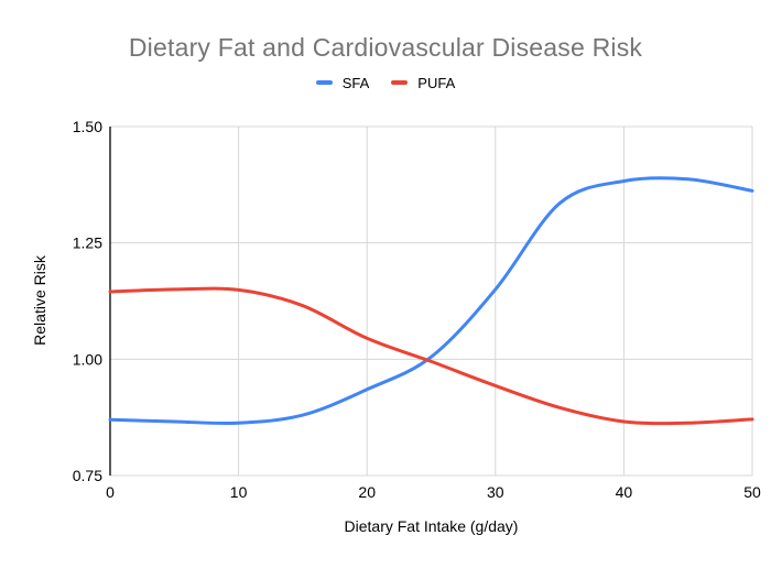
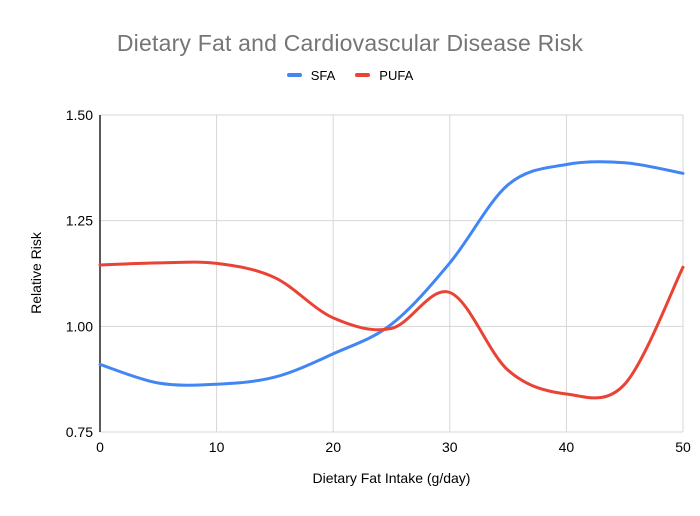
SFA/0: 0.87 -> 0.91
PUFA/20: 1.04 -> 1.02
PUFA/30: 0.94 -> 1.08
PUFA/40: 0.87 -> 0.84
PUFA/50: 0.87 -> 1.14
